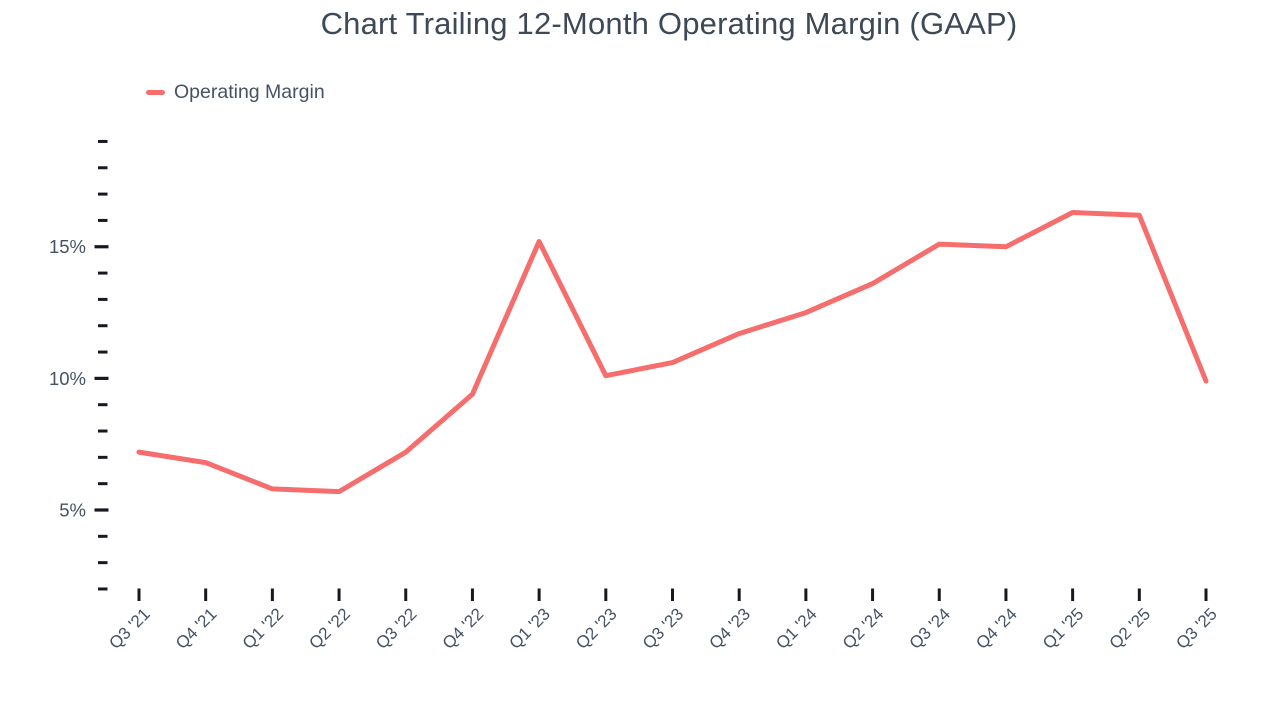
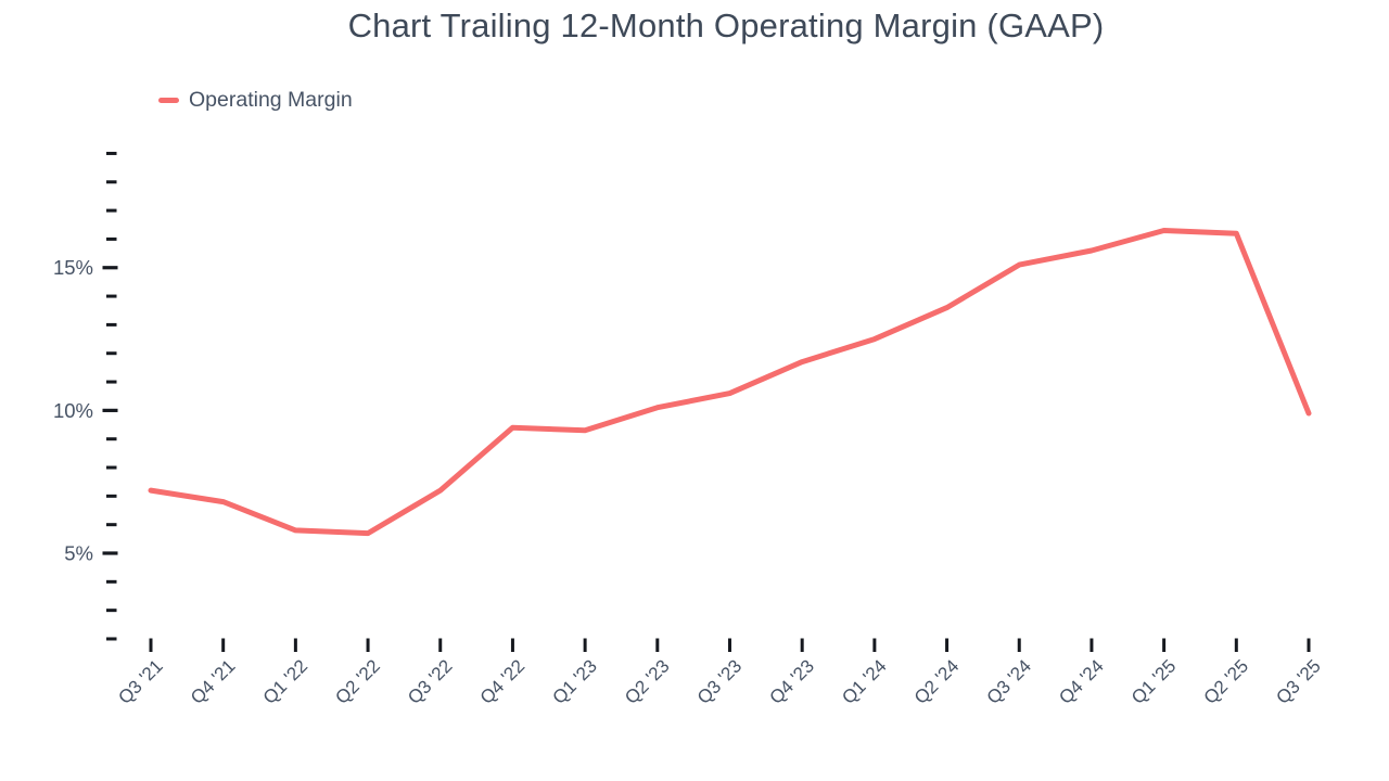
Q1 '23: 15.2% -> 9.3%
Q4 '24: 15.0% -> 15.6%
